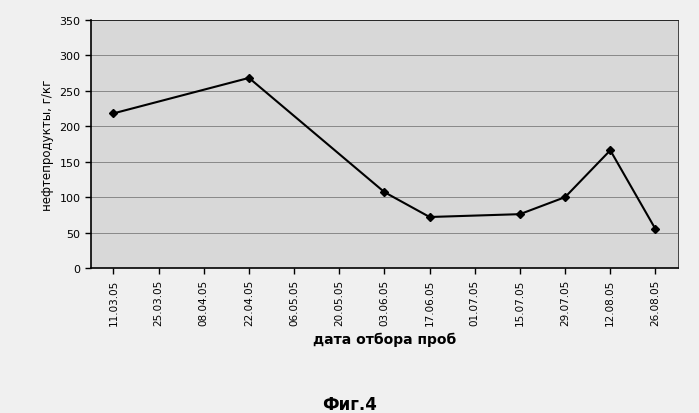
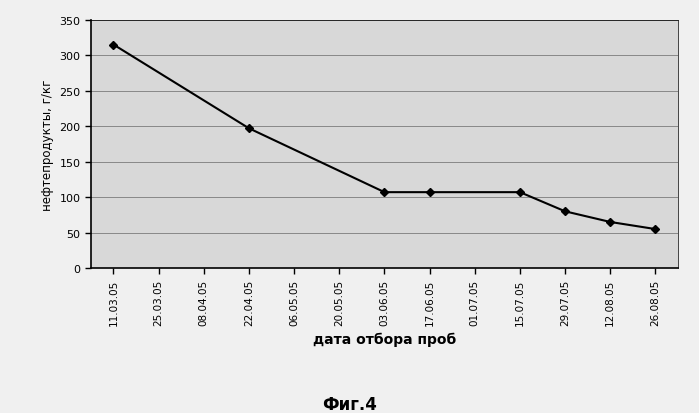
11.03.05: 218 -> 315
22.04.05: 268 -> 197
17.06.05: 72 -> 107
15.07.05: 76 -> 107
29.07.05: 100 -> 80
12.08.05: 166 -> 65
